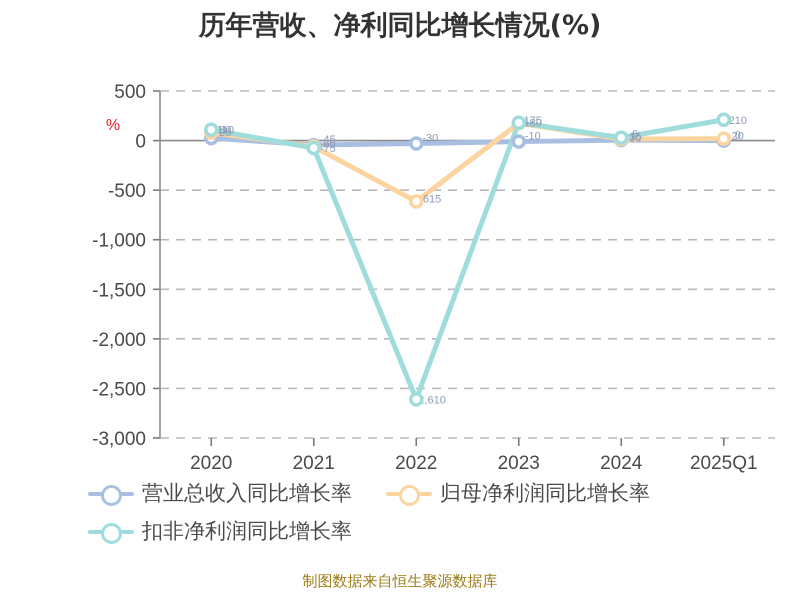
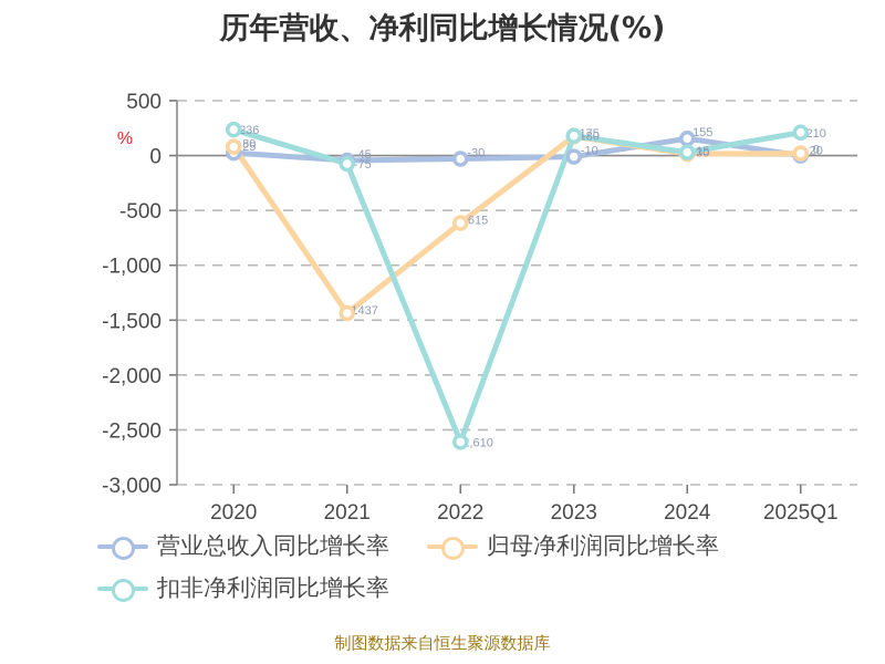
扣非净利润同比增长率/2020: 110 -> 236
归母净利润同比增长率/2021: -60 -> -1437
营业总收入同比增长率/2024: 5 -> 155
